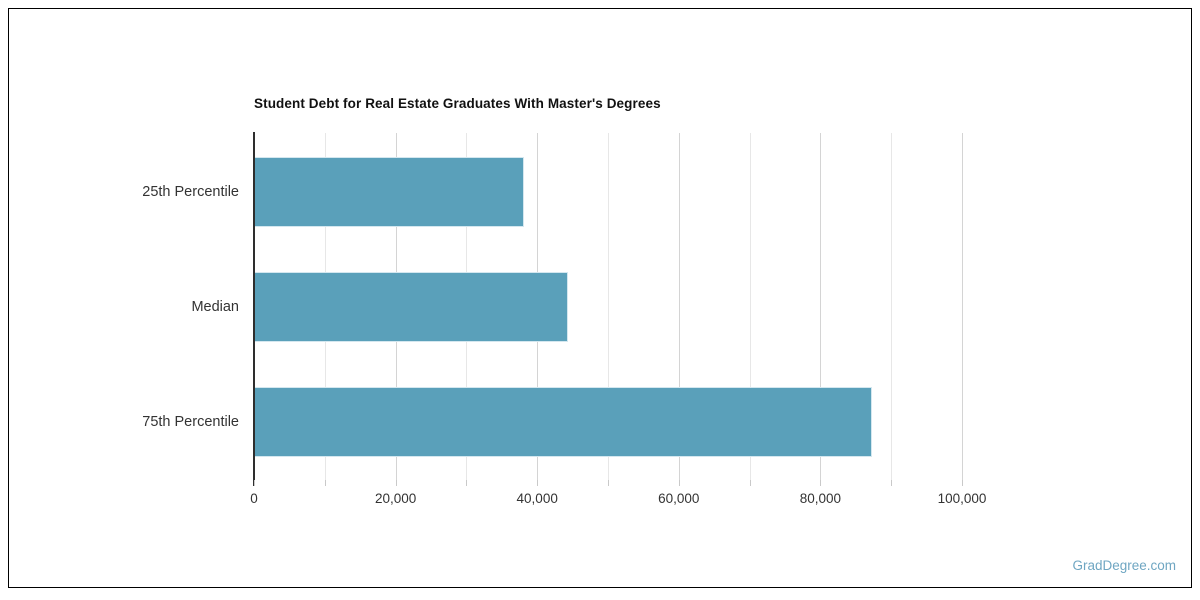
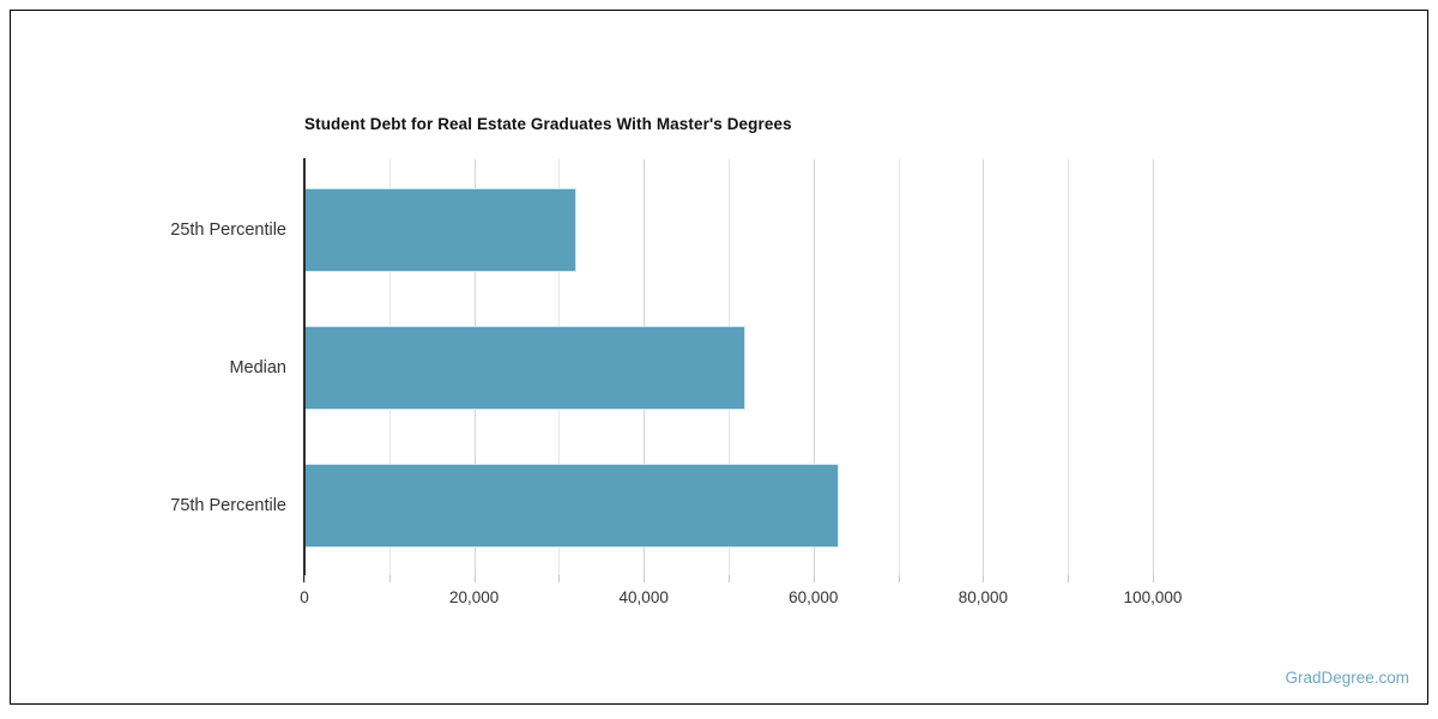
25th Percentile: 38000 -> 32000
Median: 44000 -> 52000
75th Percentile: 87000 -> 63000
